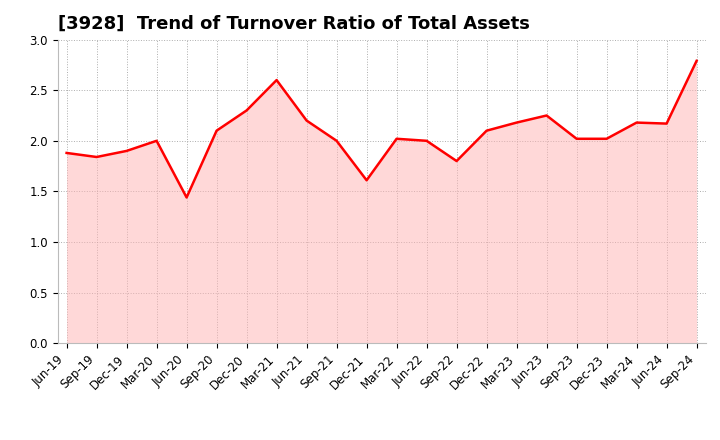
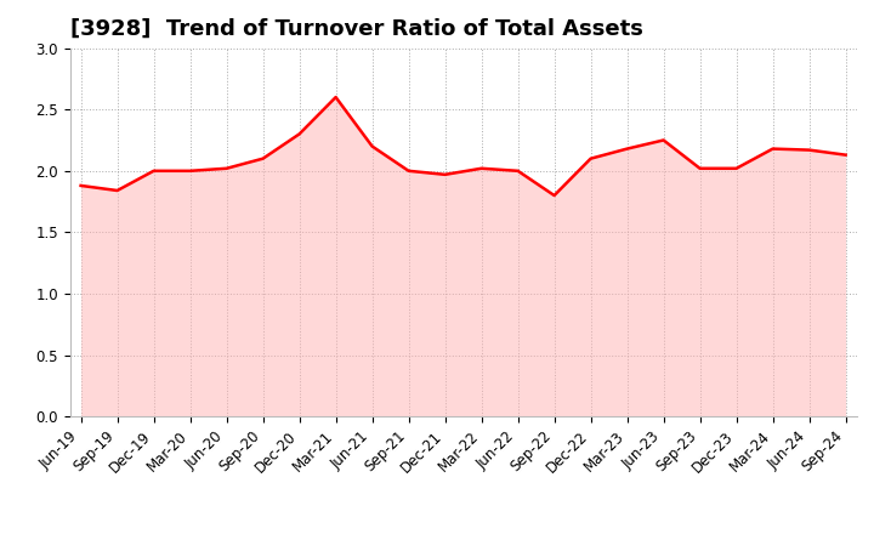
Dec-19: 1.90 -> 2.00
Jun-20: 1.44 -> 2.02
Dec-21: 1.61 -> 1.97
Sep-24: 2.79 -> 2.13
